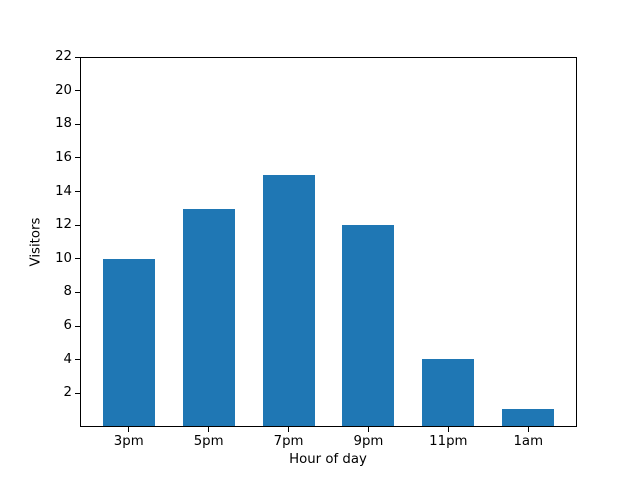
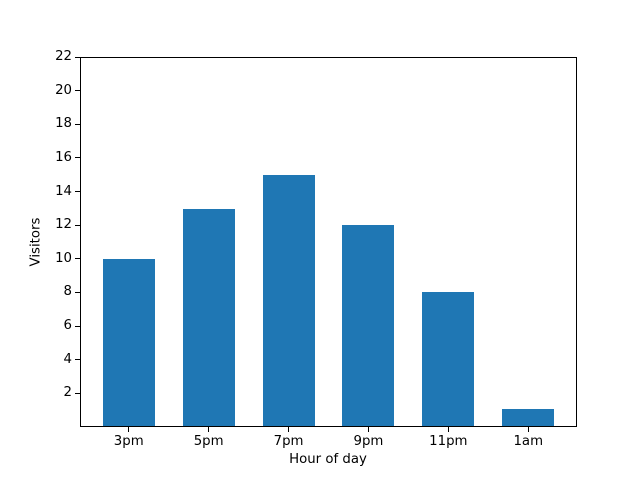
11pm: 4 -> 8
